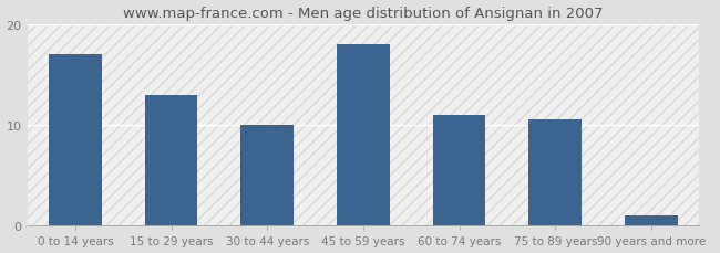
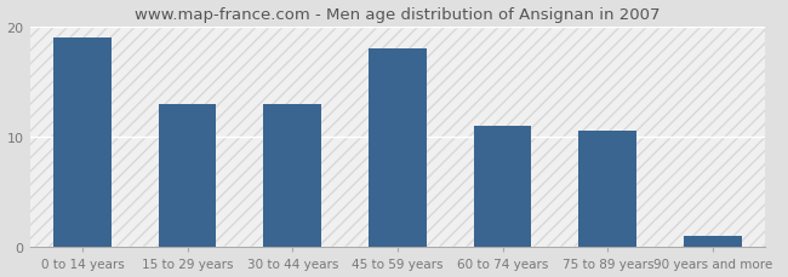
0 to 14 years: 17.0 -> 19.0
30 to 44 years: 10.0 -> 13.0
